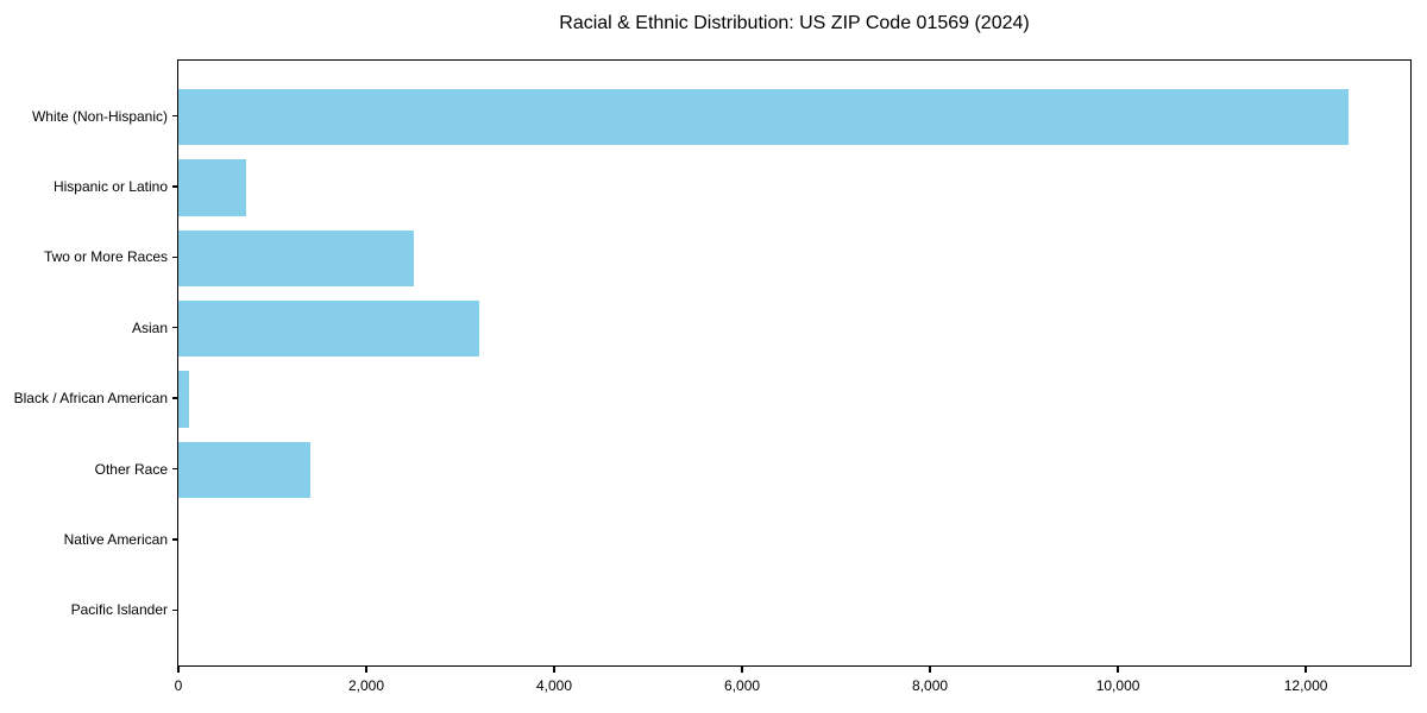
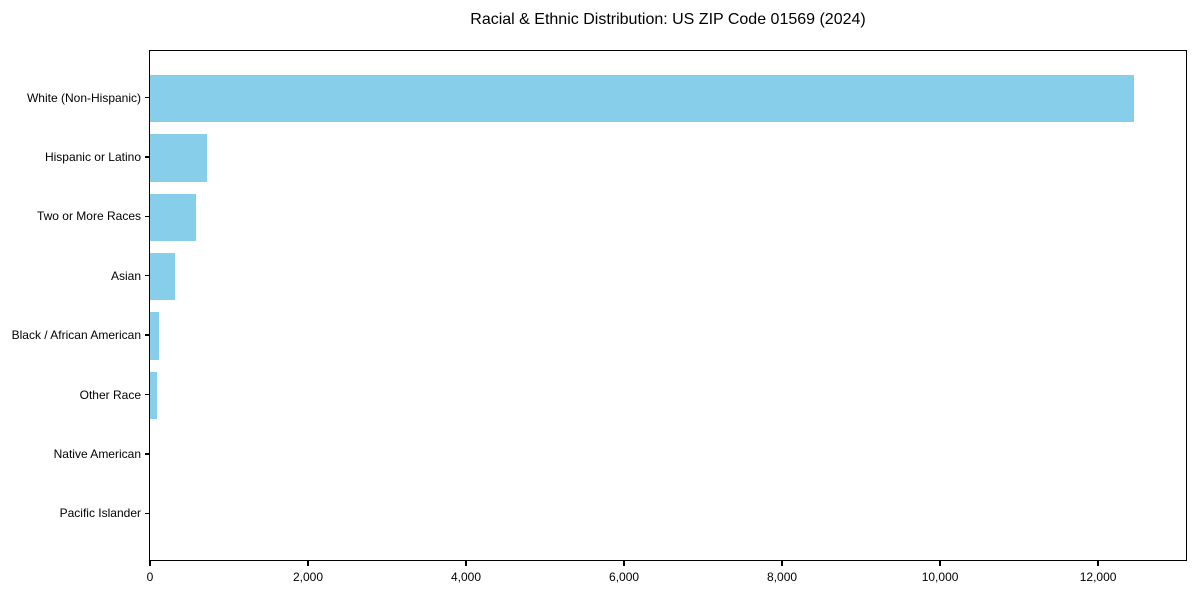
Two or More Races: 2500 -> 600
Asian: 3200 -> 300
Other Race: 1400 -> 100
